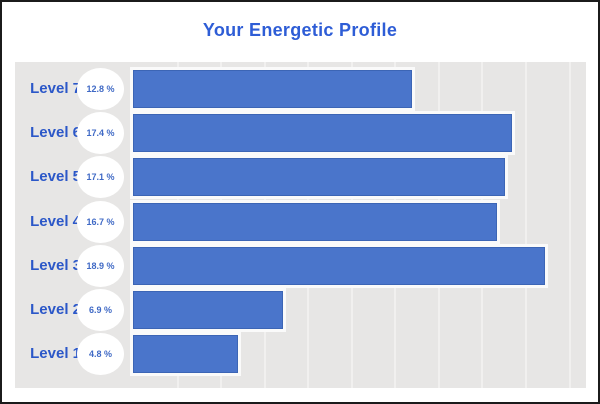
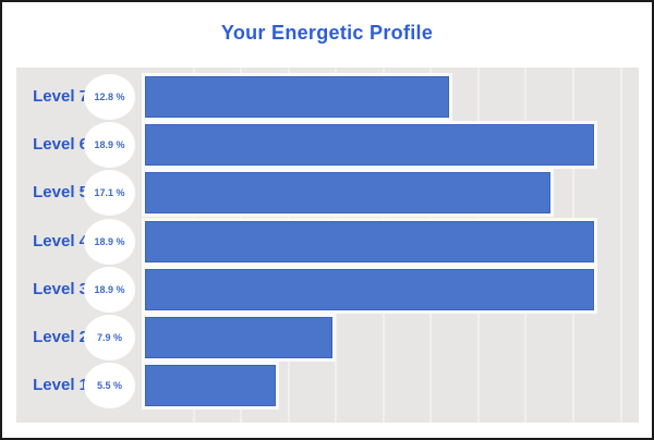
Level 6: 17.4 -> 18.9
Level 4: 16.7 -> 18.9
Level 2: 6.9 -> 7.9
Level 1: 4.8 -> 5.5
